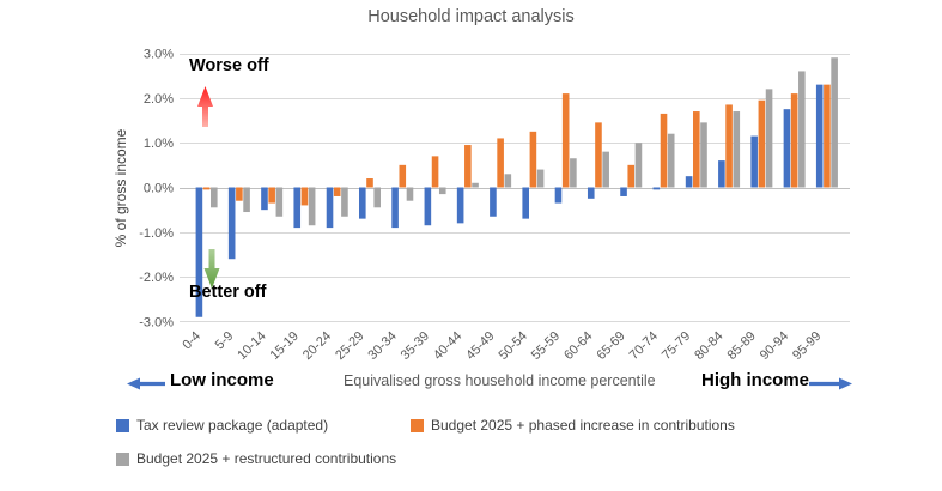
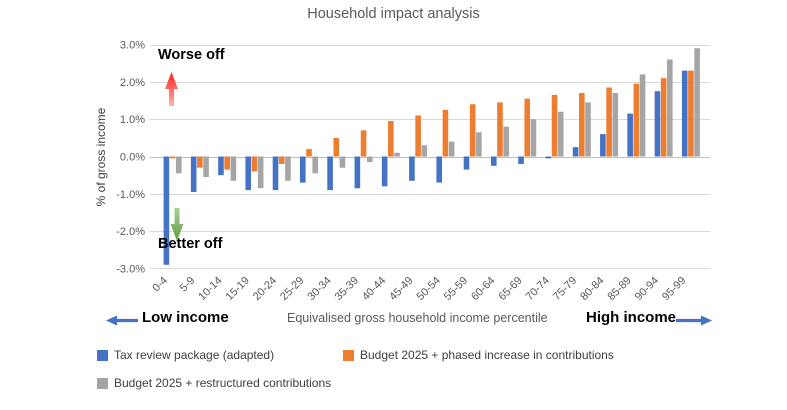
Tax review package (adapted)/5-9: -1.6% -> -0.9%
Budget 2025 + phased increase in contributions/55-59: 2.1% -> 1.4%
Budget 2025 + phased increase in contributions/65-69: 0.5% -> 1.6%
